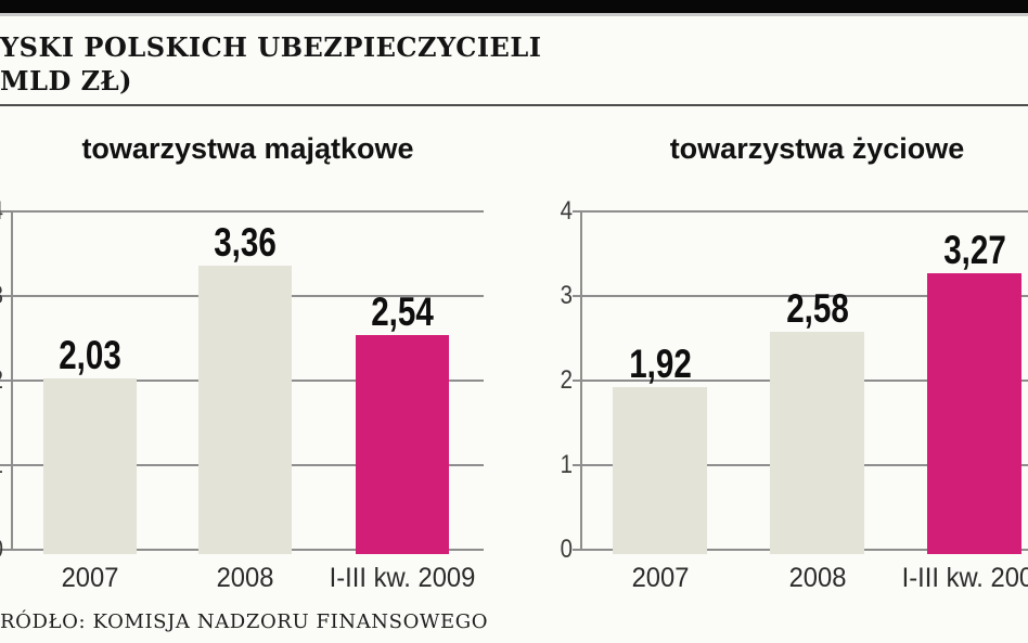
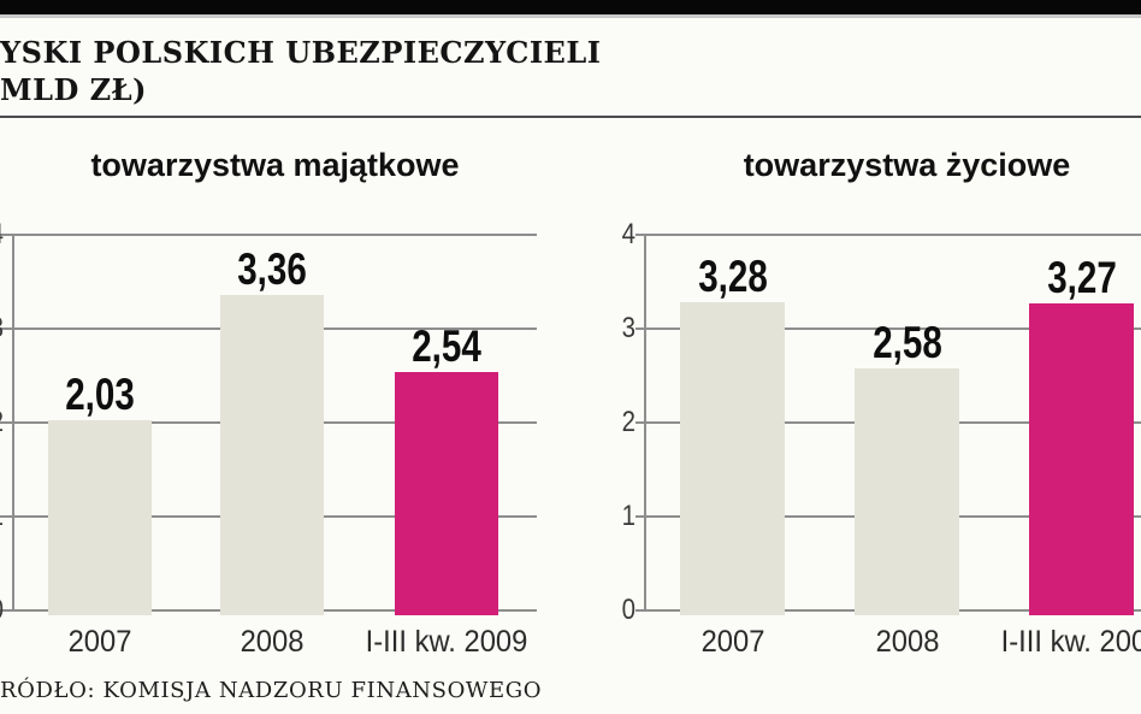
towarzystwa życiowe/2007: 1,92 -> 3,28
